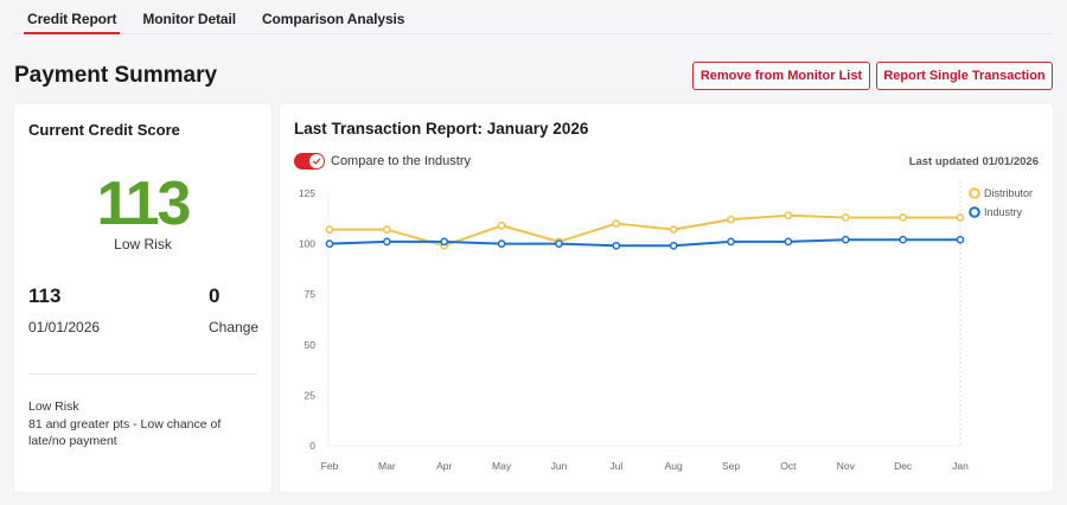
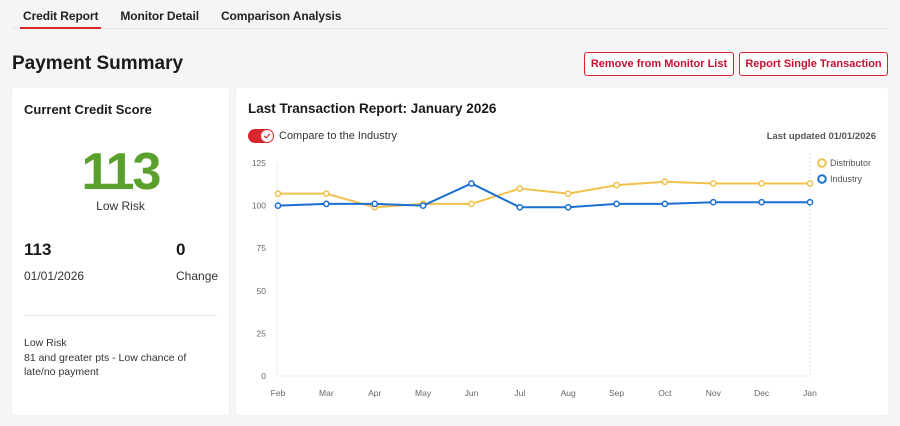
Distributor/May: 109 -> 101
Industry/Jun: 100 -> 113
